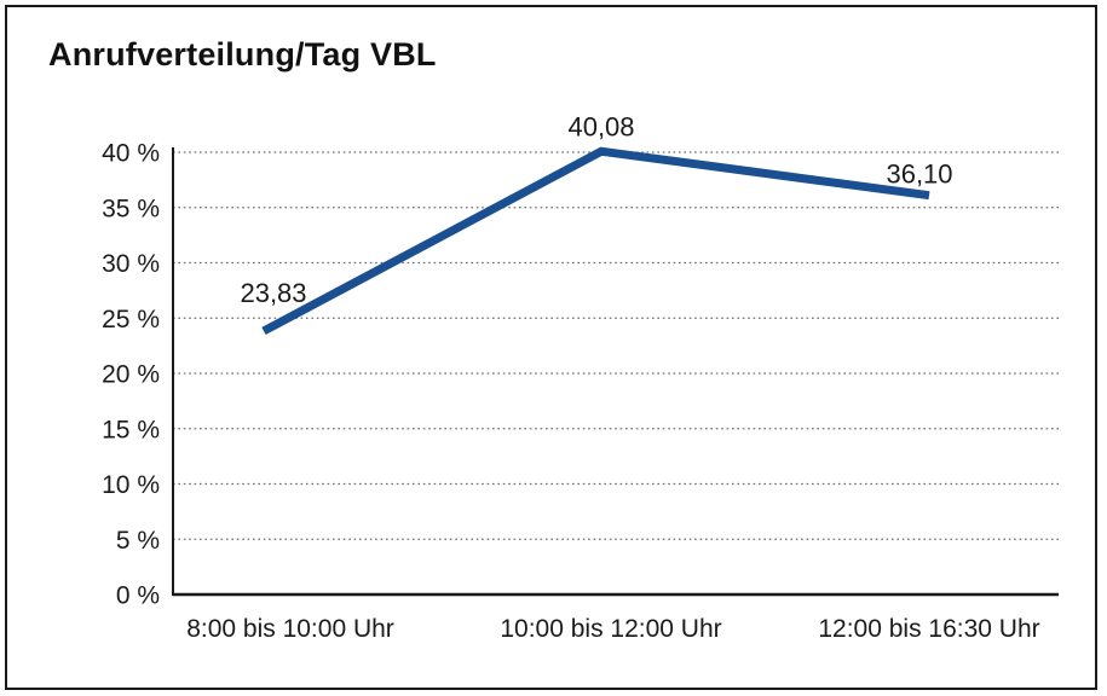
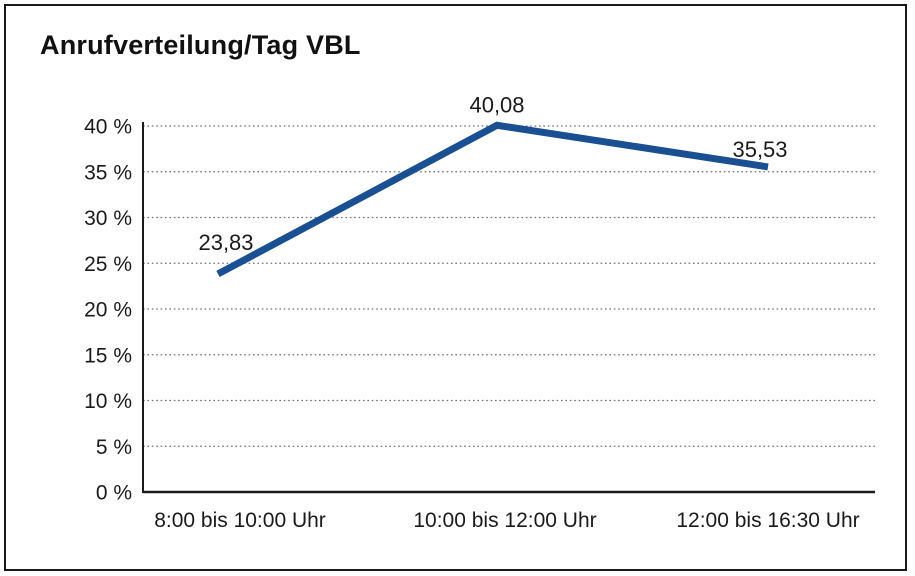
12:00 bis 16:30 Uhr: 36,10 -> 35,53
